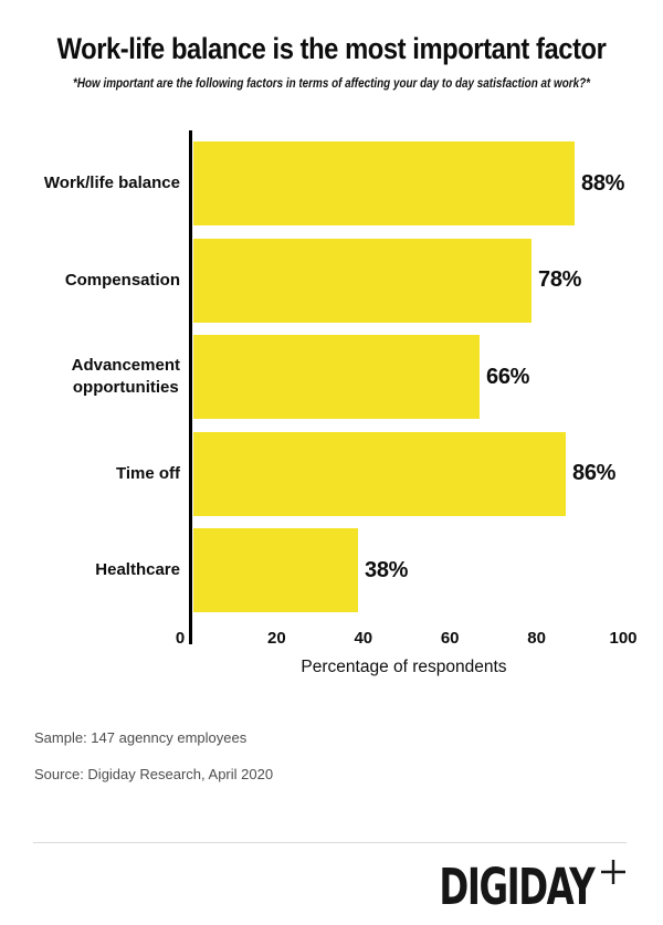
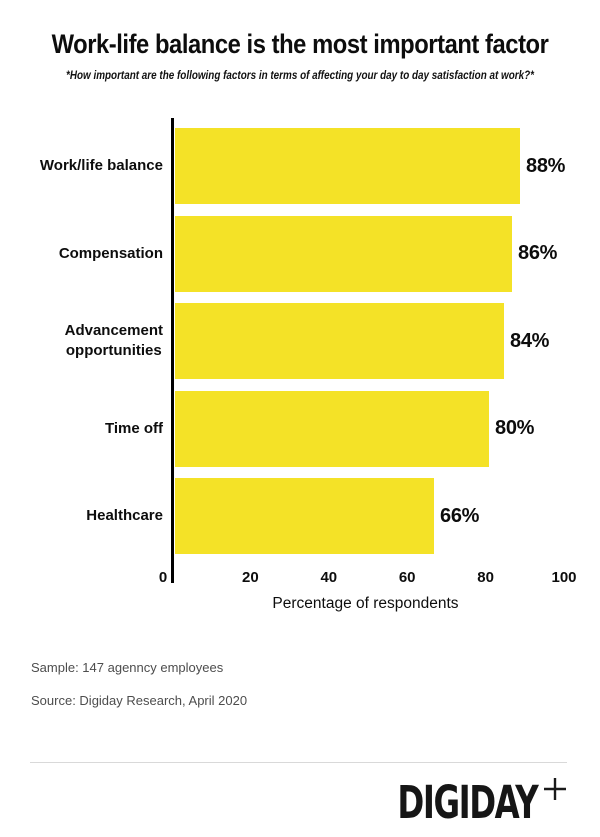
Compensation: 78% -> 86%
Advancement opportunities: 66% -> 84%
Time off: 86% -> 80%
Healthcare: 38% -> 66%
